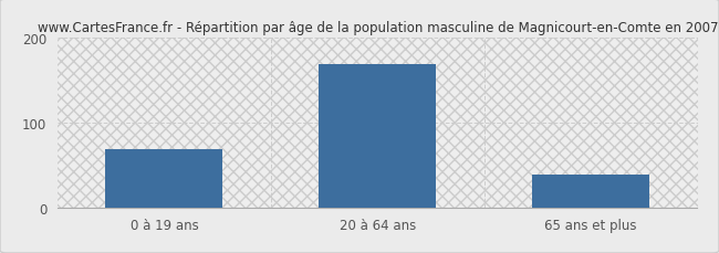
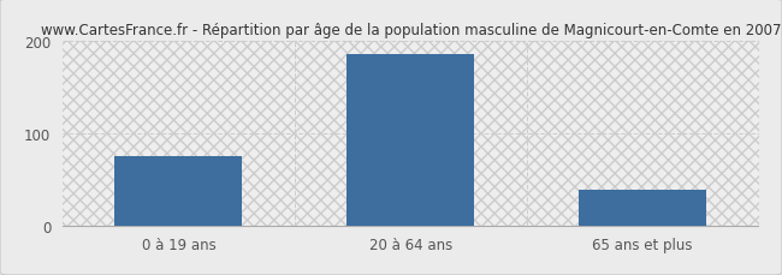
0 à 19 ans: 68 -> 75
20 à 64 ans: 168 -> 185
